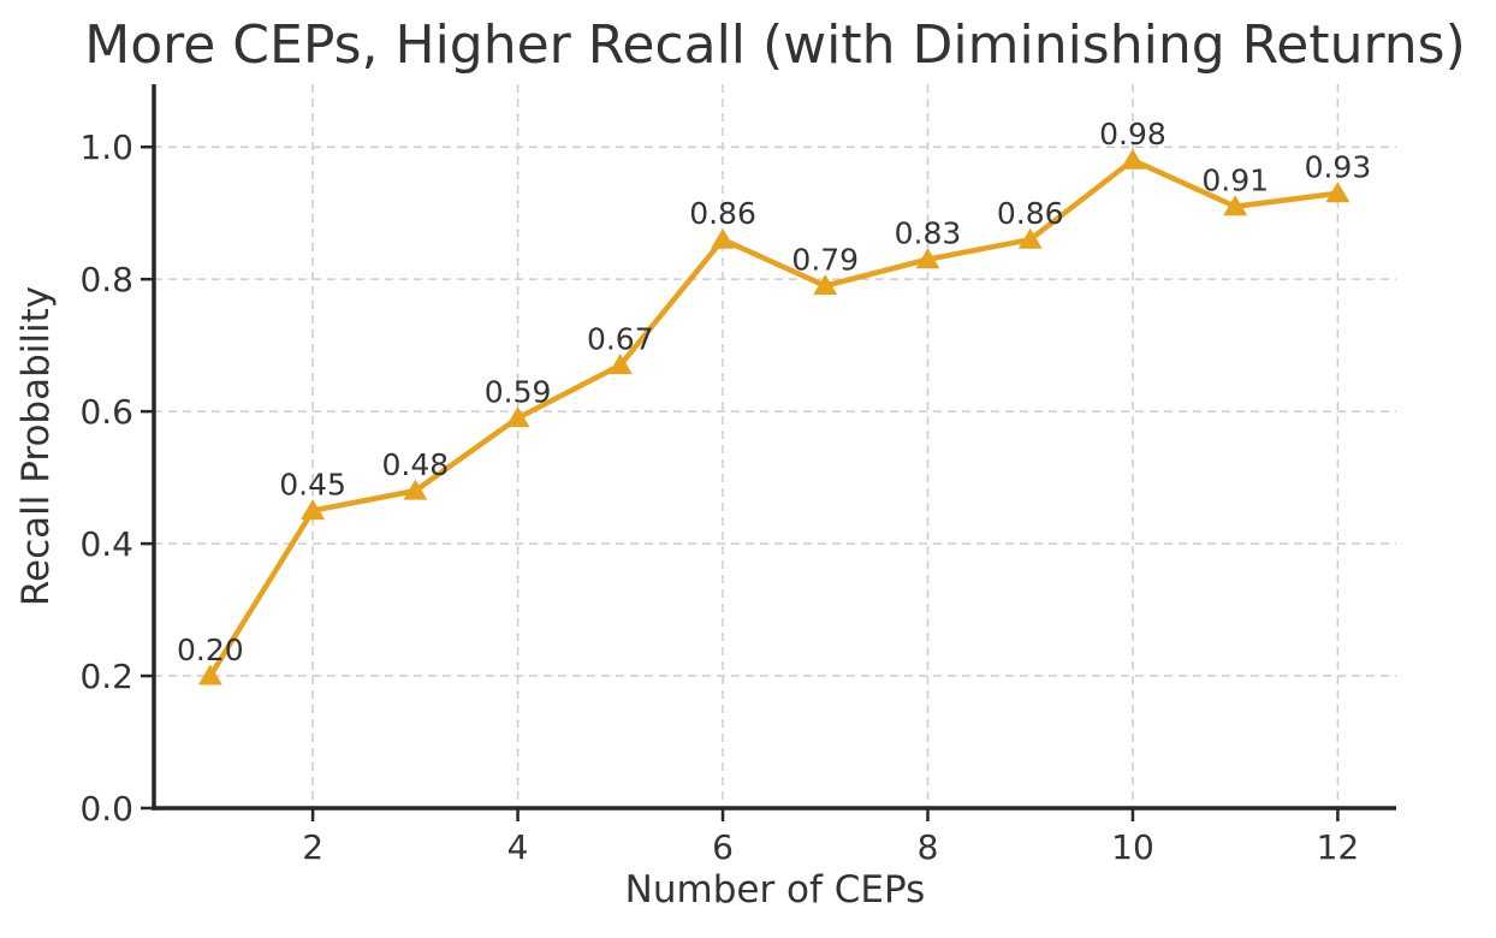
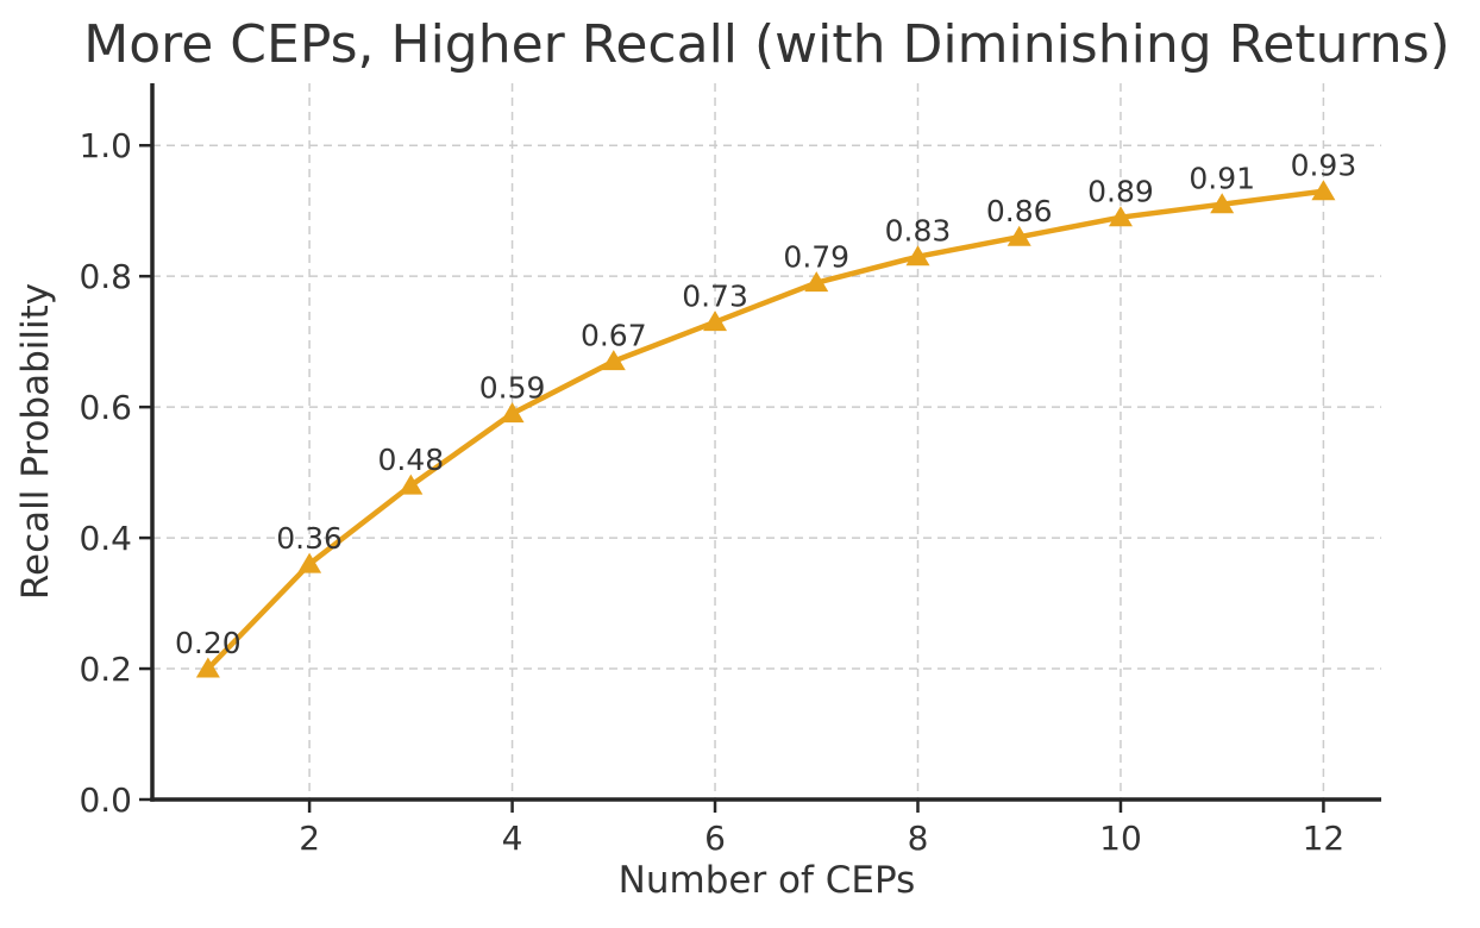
2: 0.45 -> 0.36
6: 0.86 -> 0.73
10: 0.98 -> 0.89
